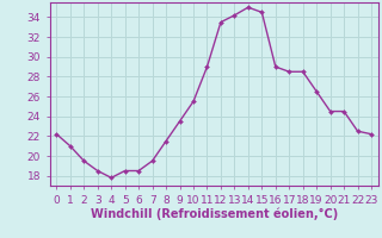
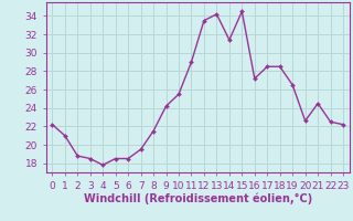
2: 19.5 -> 18.8
9: 23.5 -> 24.2
14: 35.0 -> 31.4
16: 29.0 -> 27.2
20: 24.5 -> 22.6
